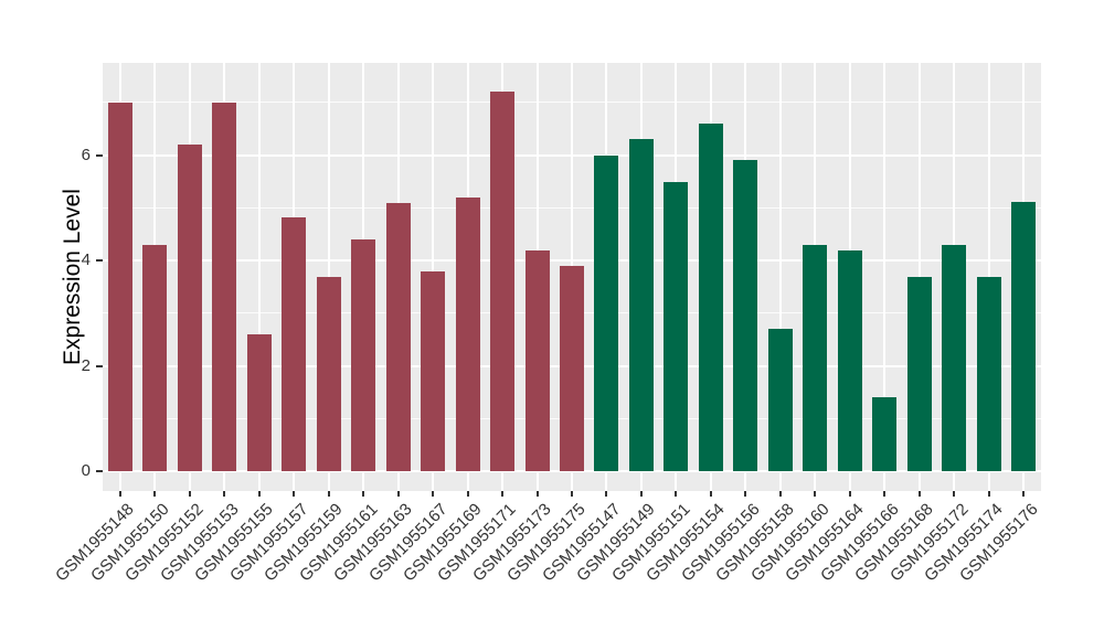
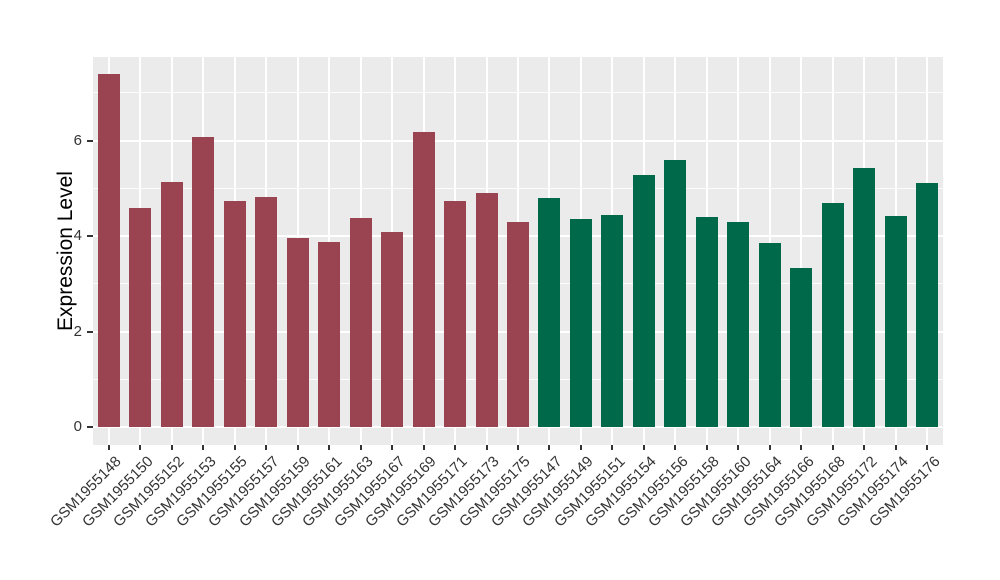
GSM1955148: 7.0 -> 7.4
GSM1955150: 4.3 -> 4.6
GSM1955152: 6.2 -> 5.1
GSM1955153: 7.0 -> 6.1
GSM1955155: 2.6 -> 4.7
GSM1955159: 3.7 -> 4.0
GSM1955161: 4.4 -> 3.9
GSM1955163: 5.1 -> 4.4
GSM1955167: 3.8 -> 4.1
GSM1955169: 5.2 -> 6.2
GSM1955171: 7.2 -> 4.7
GSM1955173: 4.2 -> 4.9
GSM1955175: 3.9 -> 4.3
GSM1955147: 6.0 -> 4.8
GSM1955149: 6.3 -> 4.4
GSM1955151: 5.5 -> 4.4
GSM1955154: 6.6 -> 5.3
GSM1955156: 5.9 -> 5.6
GSM1955158: 2.7 -> 4.4
GSM1955164: 4.2 -> 3.9
GSM1955166: 1.4 -> 3.3
GSM1955168: 3.7 -> 4.7
GSM1955172: 4.3 -> 5.4
GSM1955174: 3.7 -> 4.4
